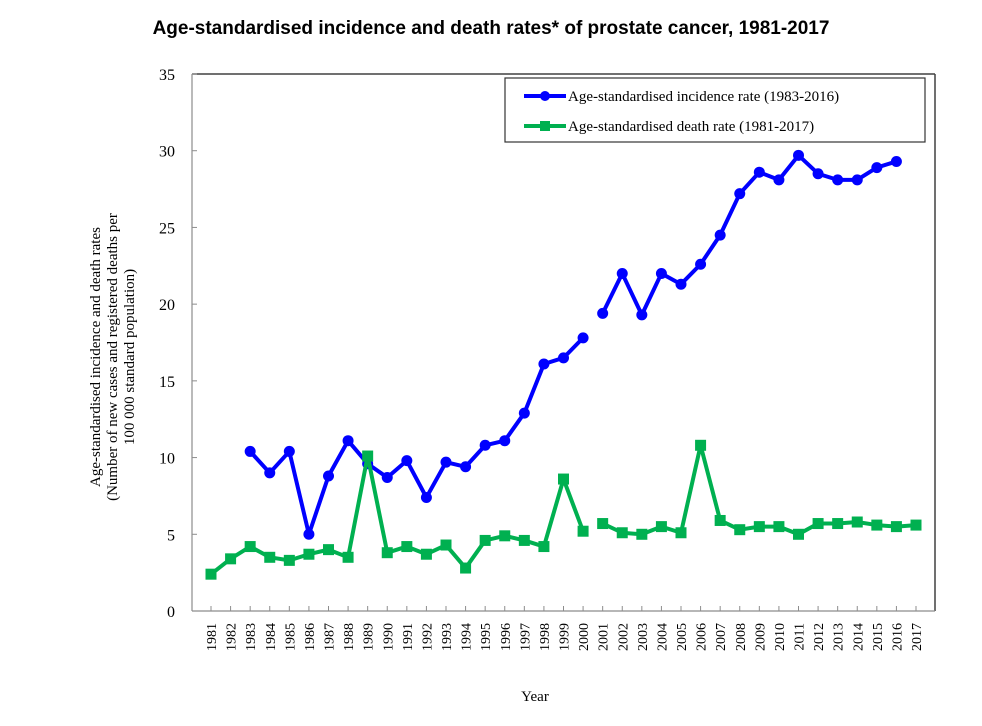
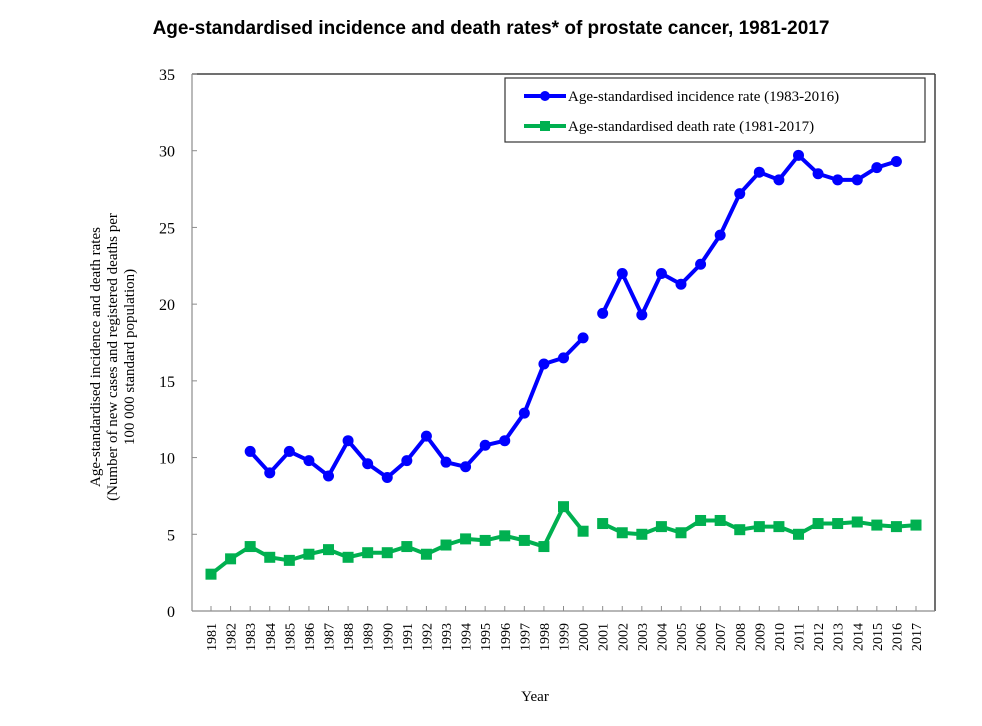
Age-standardised incidence rate (1983-2016)/1986: 5.0 -> 9.8
Age-standardised death rate (1981-2017)/1989: 10.1 -> 3.8
Age-standardised incidence rate (1983-2016)/1992: 7.4 -> 11.4
Age-standardised death rate (1981-2017)/1994: 2.8 -> 4.7
Age-standardised death rate (1981-2017)/1999: 8.6 -> 6.8
Age-standardised death rate (1981-2017)/2006: 10.8 -> 5.9
